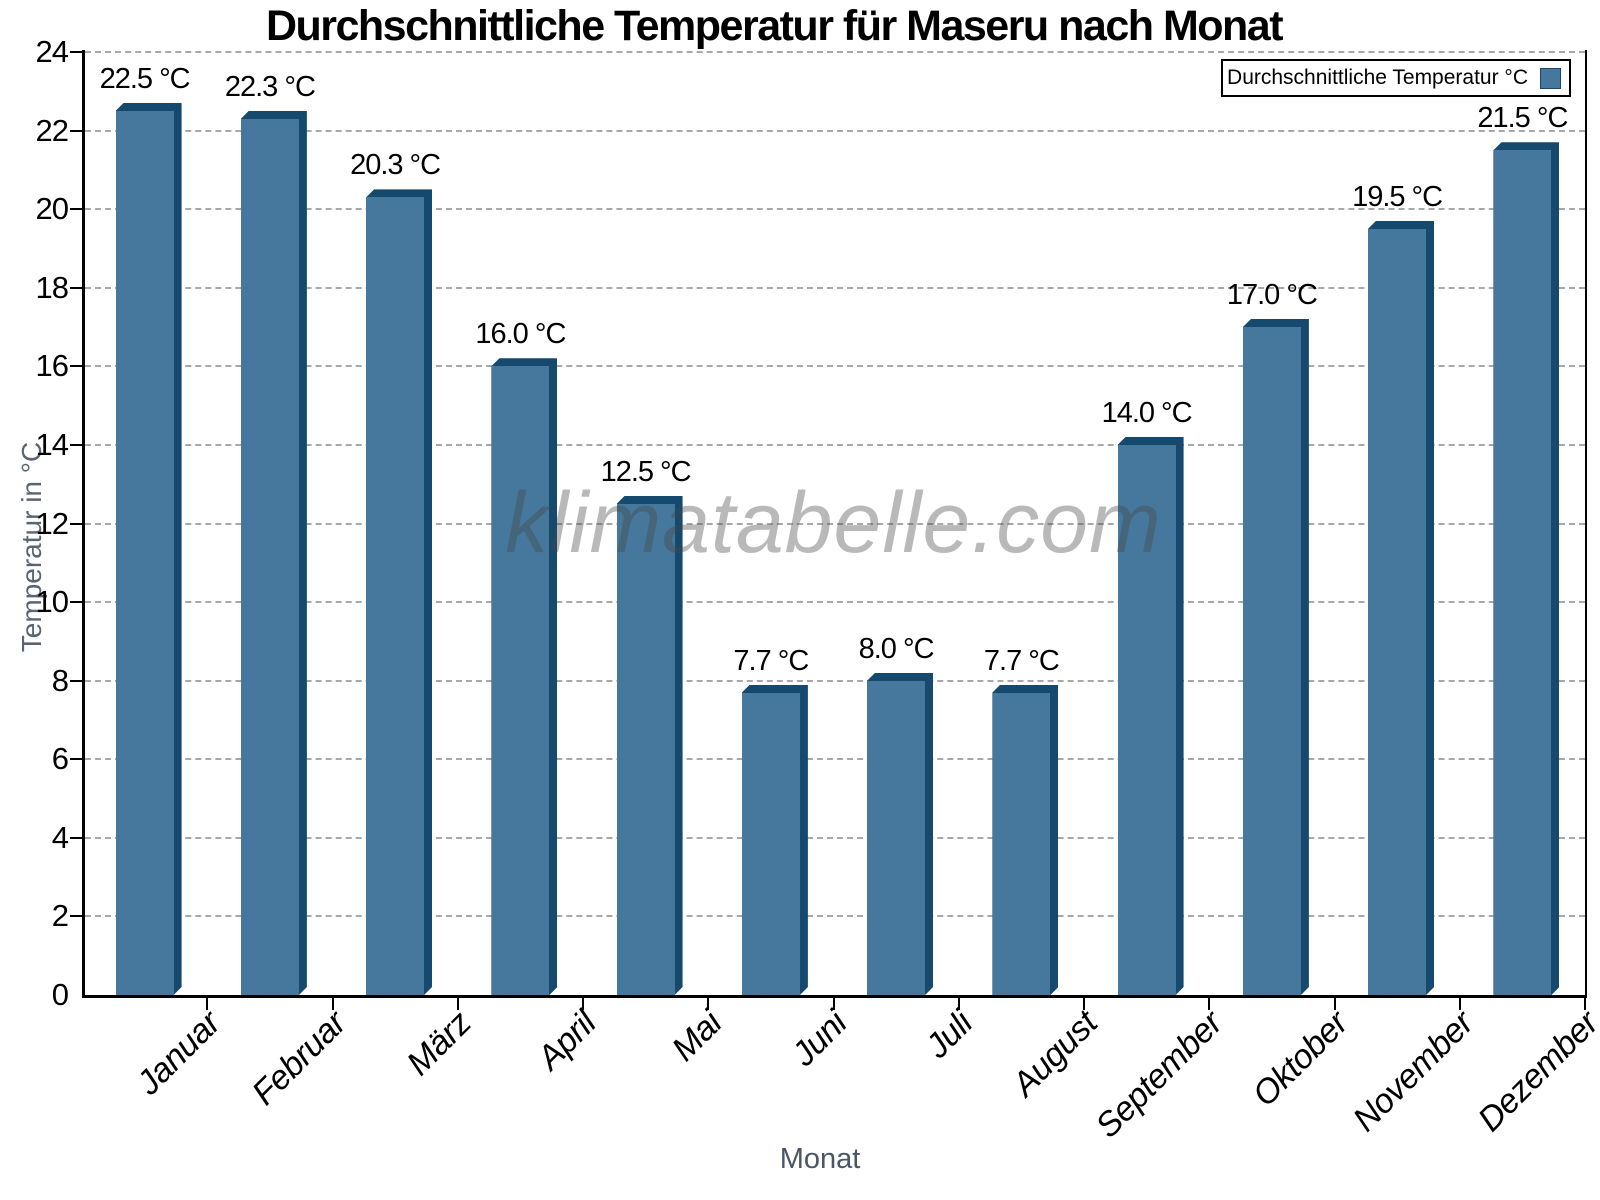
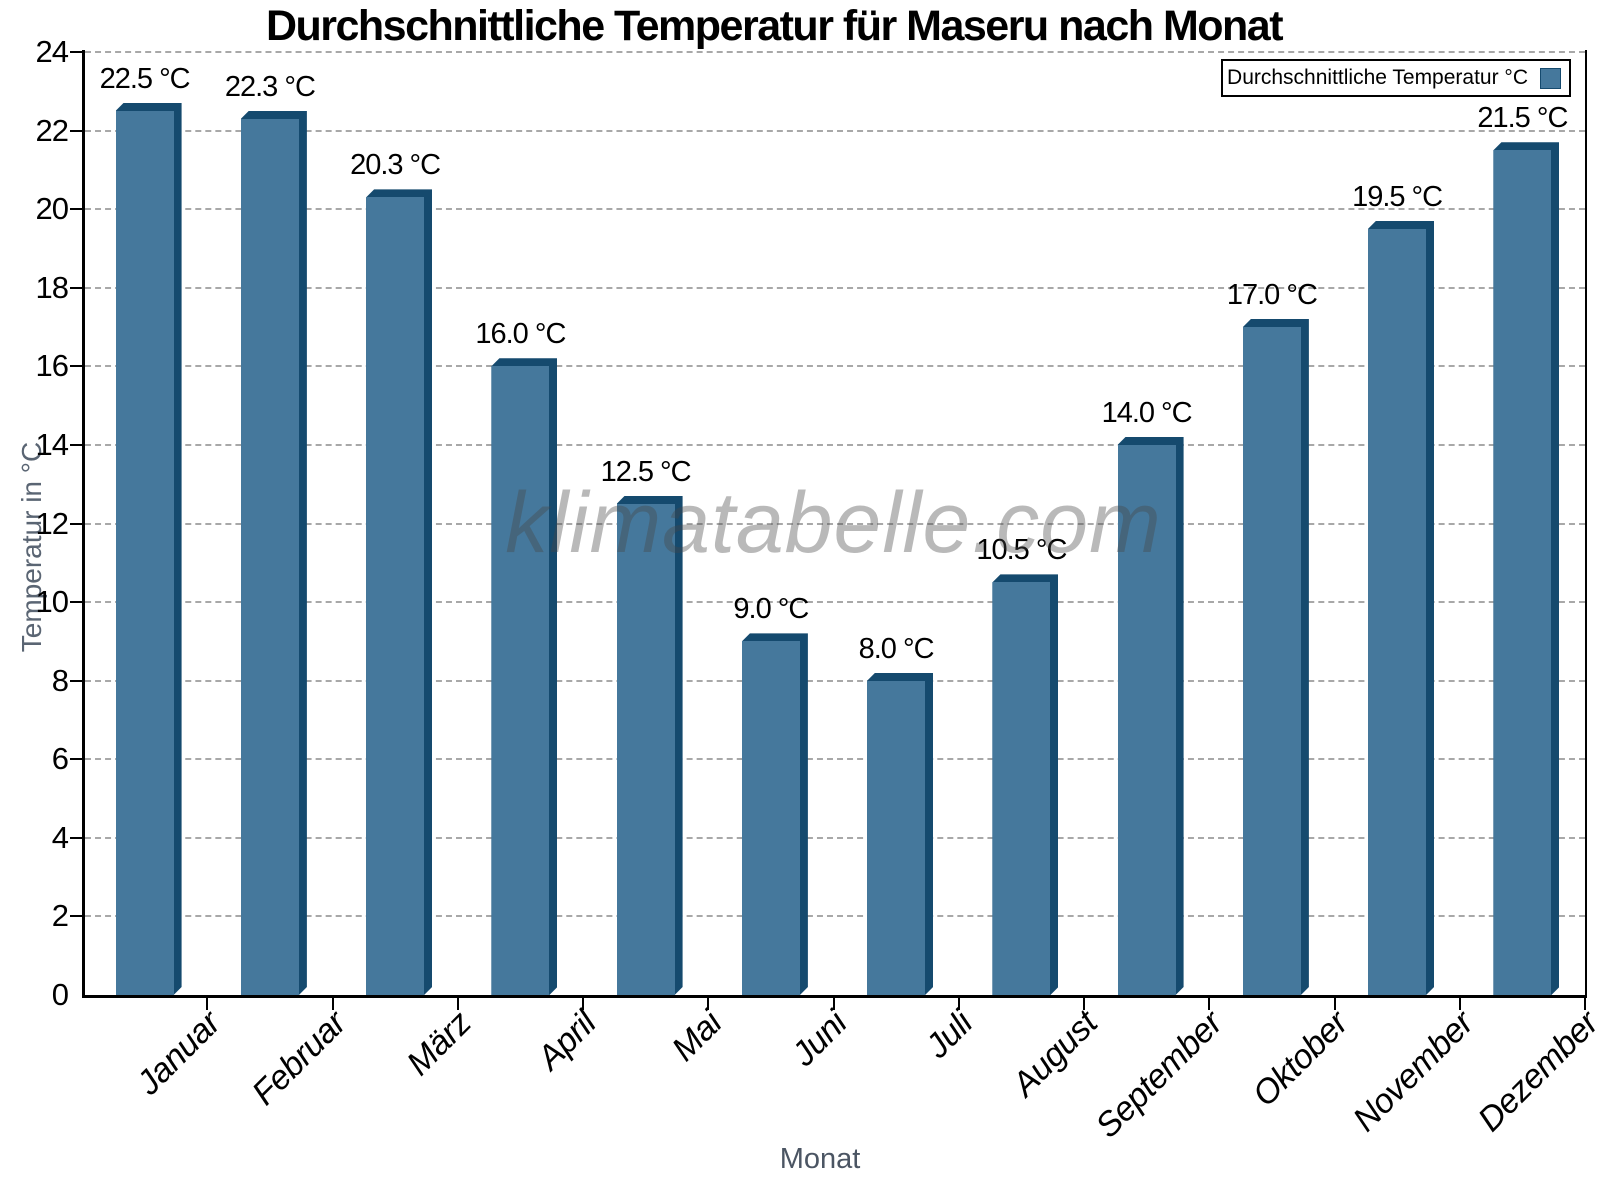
Juni: 7.7 -> 9.0
August: 7.7 -> 10.5
